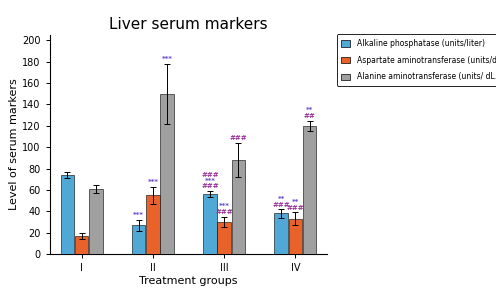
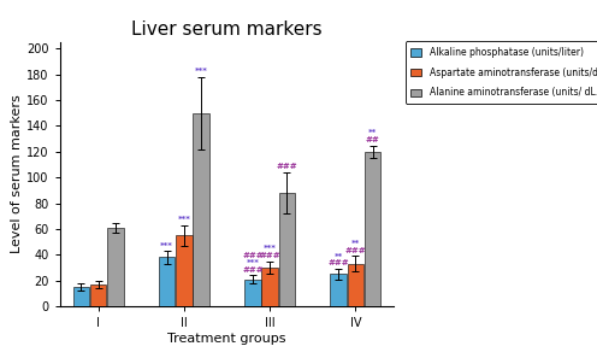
Alkaline phosphatase (units/liter)/I: 74 -> 15
Alkaline phosphatase (units/liter)/II: 27 -> 38
Alkaline phosphatase (units/liter)/III: 56 -> 21
Alkaline phosphatase (units/liter)/IV: 38 -> 25
